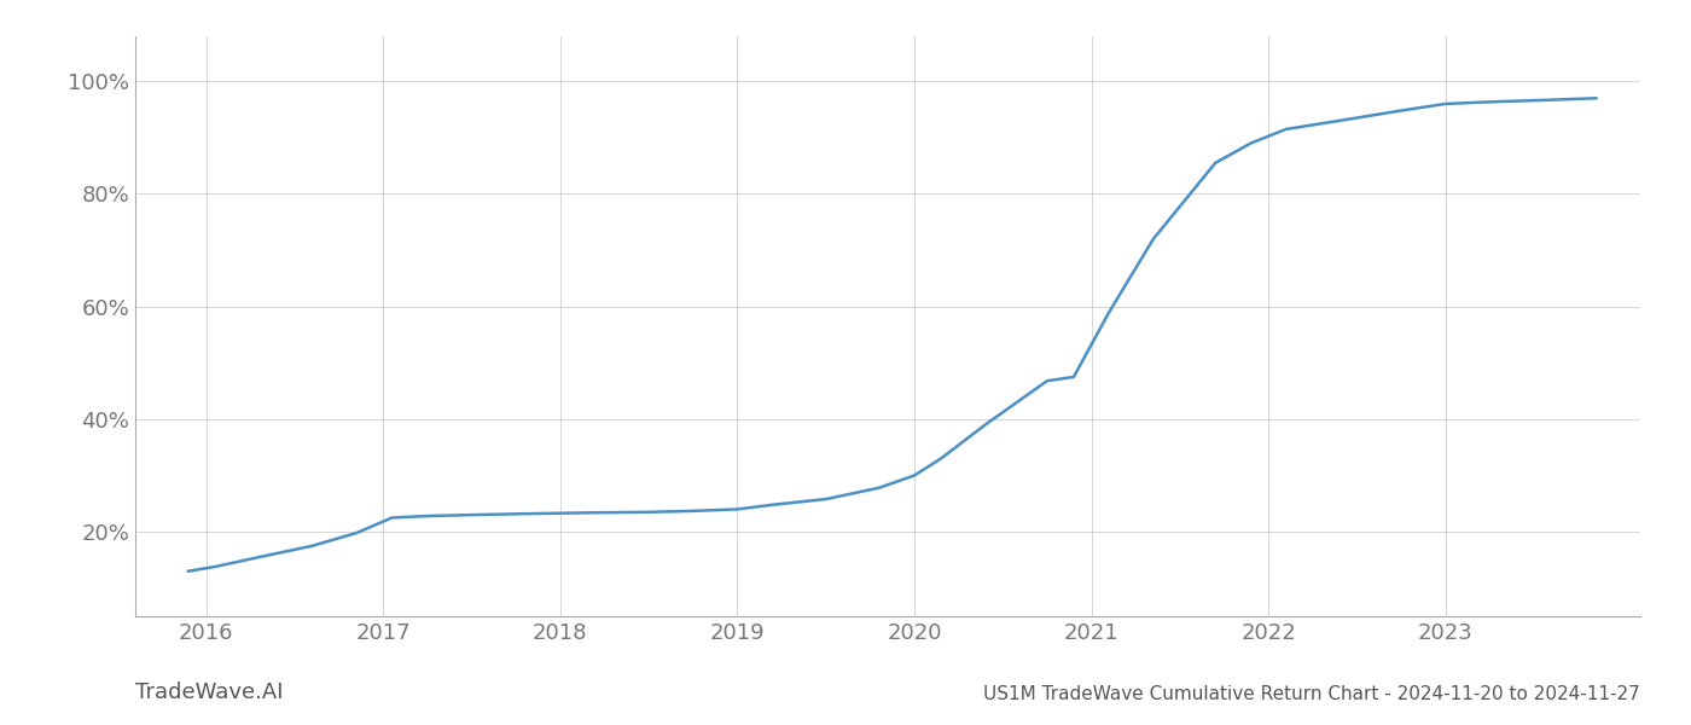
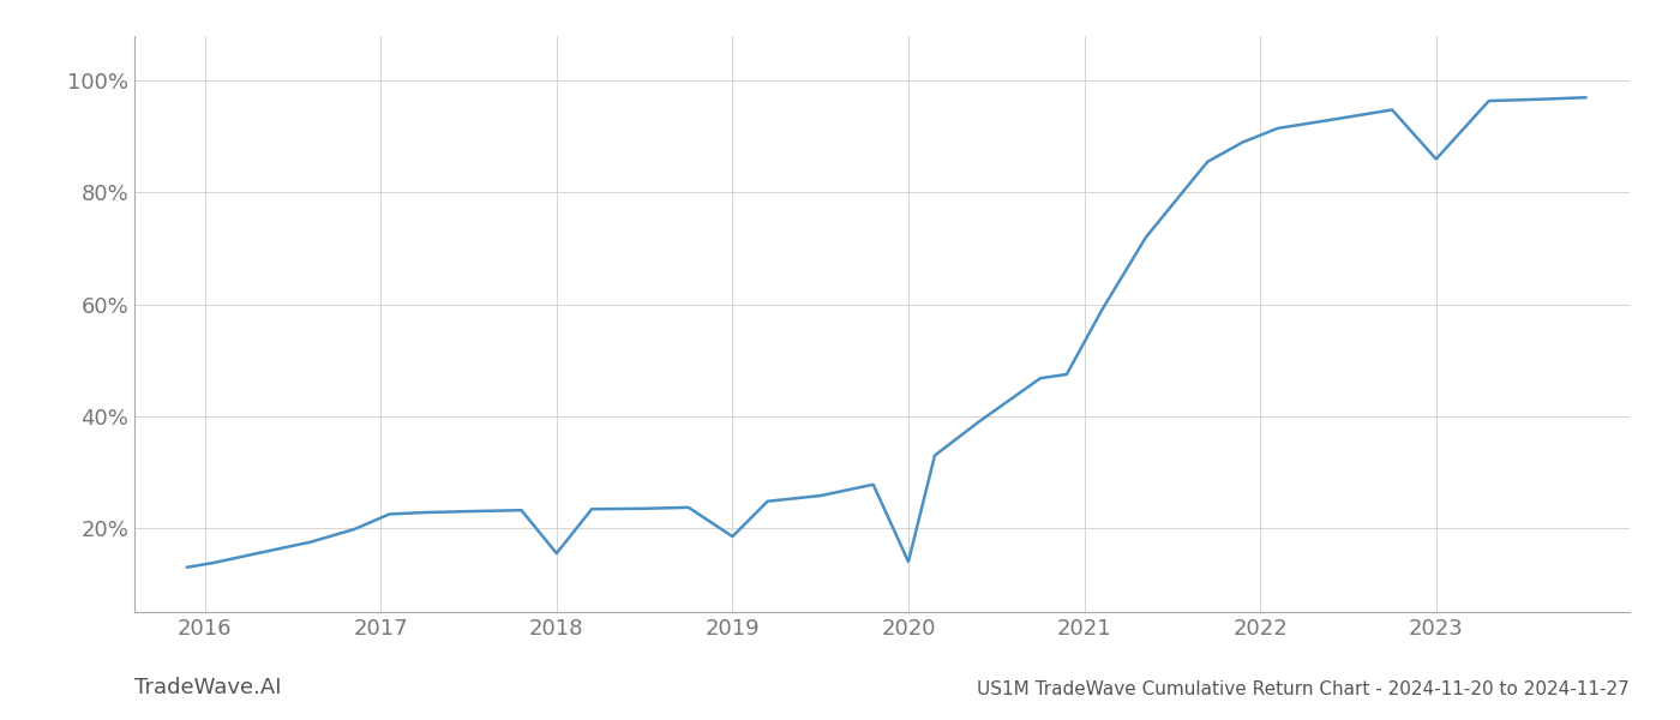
2018: 23.3% -> 15.5%
2019: 24.0% -> 18.5%
2020: 30.0% -> 14.0%
2023: 96.0% -> 86.0%
